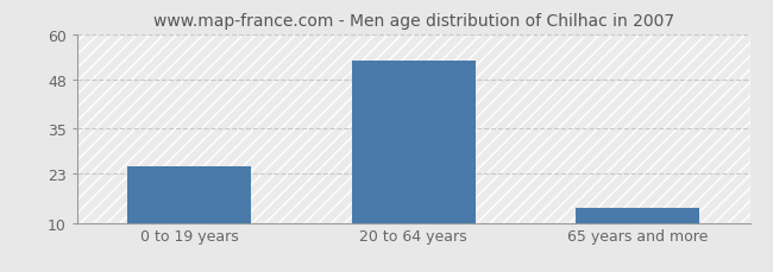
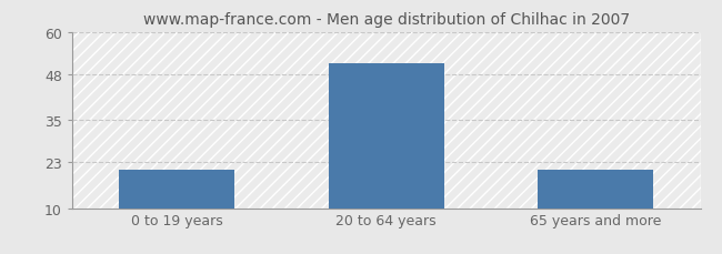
0 to 19 years: 25 -> 21
20 to 64 years: 53 -> 51
65 years and more: 14 -> 21
